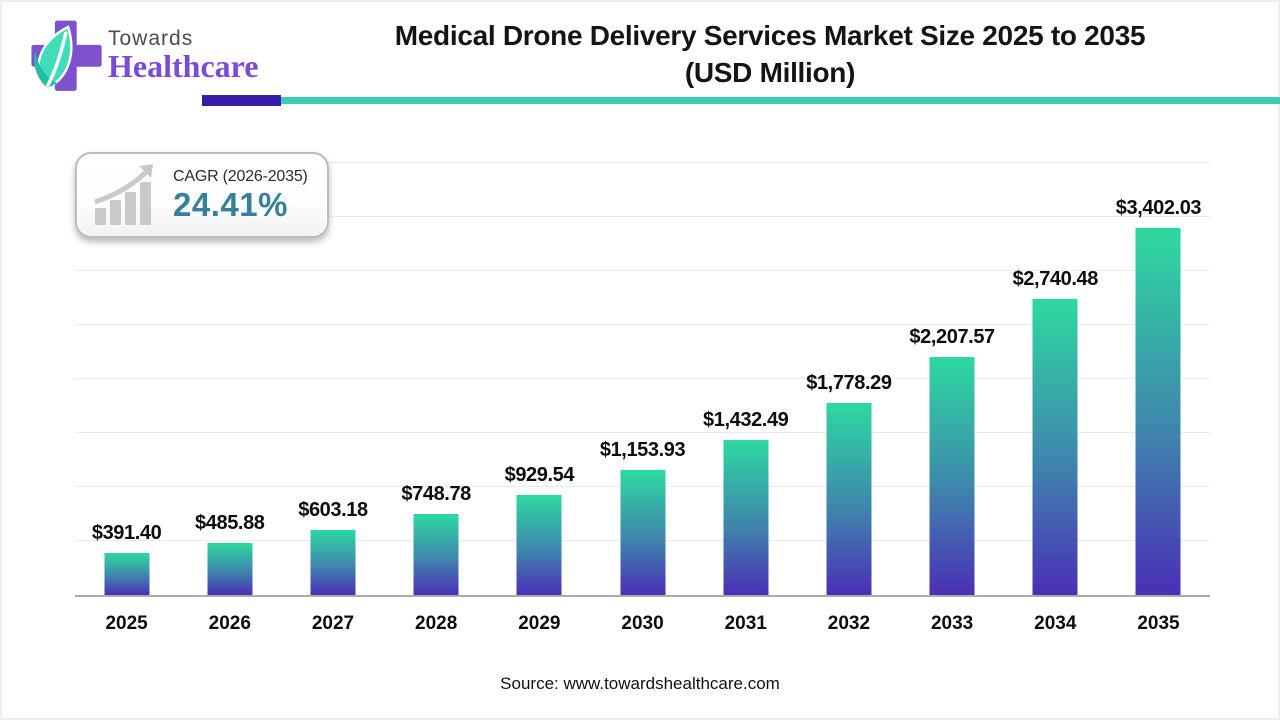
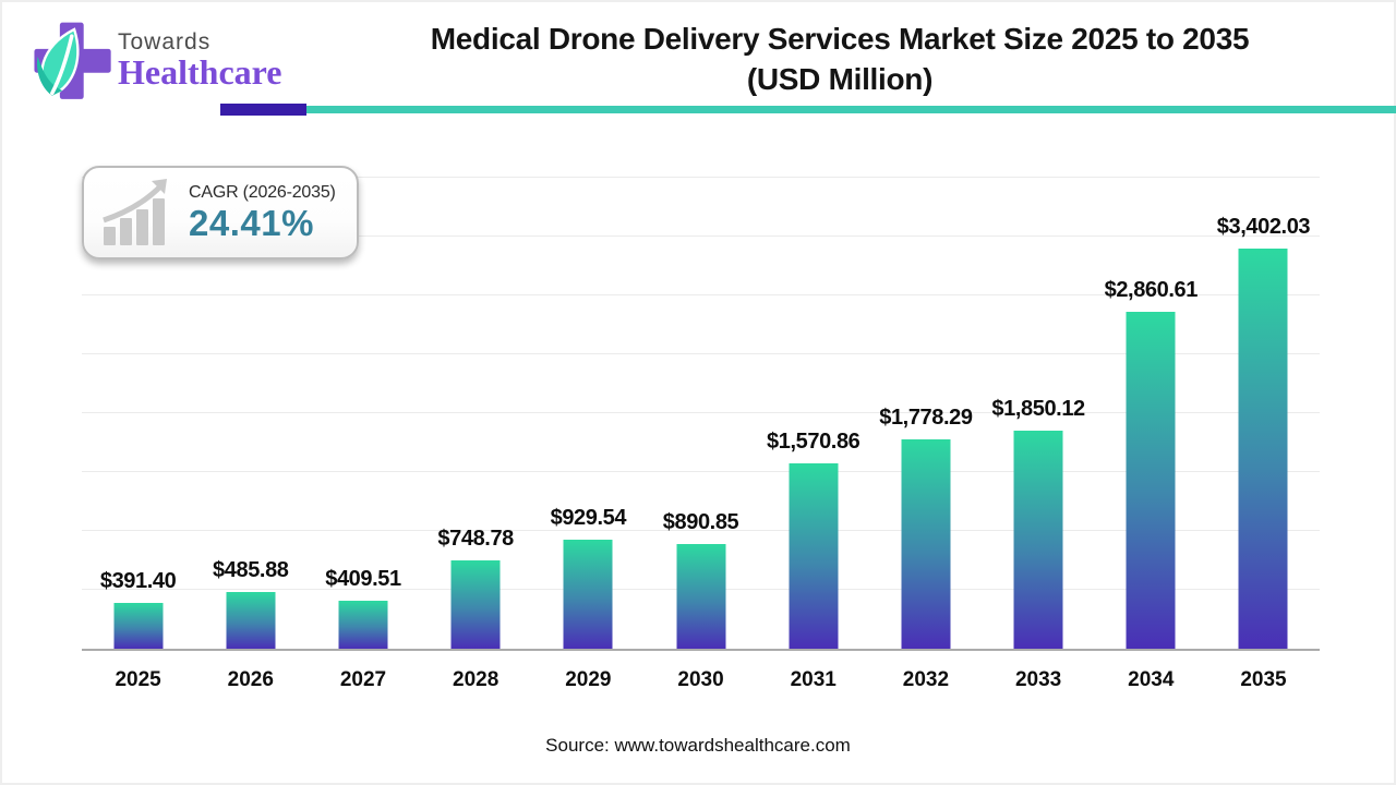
2027: $603.18 -> $409.51
2030: $1,153.93 -> $890.85
2031: $1,432.49 -> $1,570.86
2033: $2,207.57 -> $1,850.12
2034: $2,740.48 -> $2,860.61
